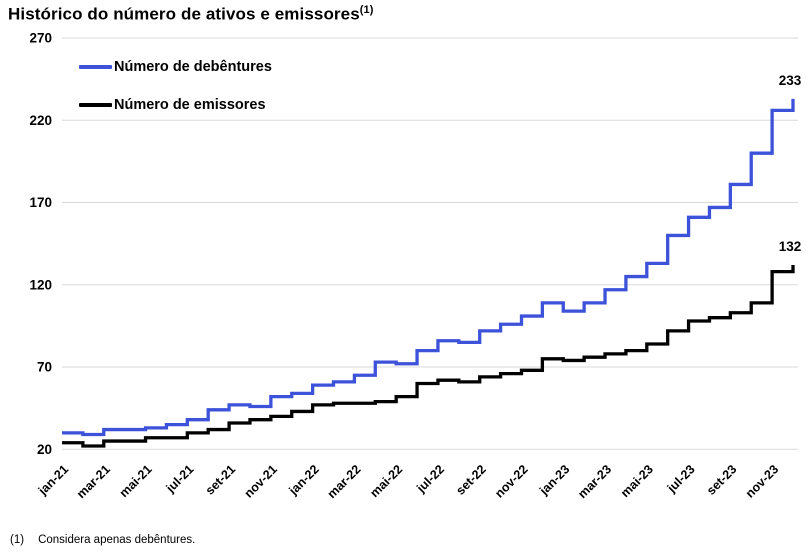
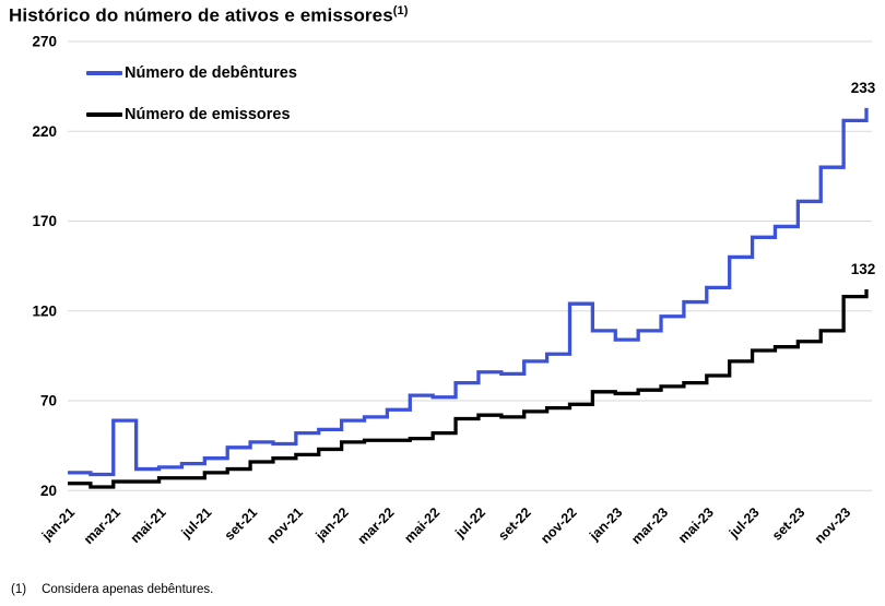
Número de debêntures/mar-21: 32 -> 59
Número de debêntures/nov-22: 101 -> 124
